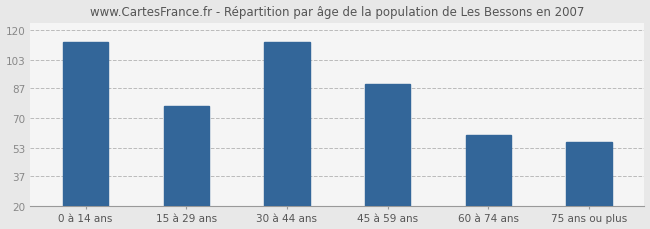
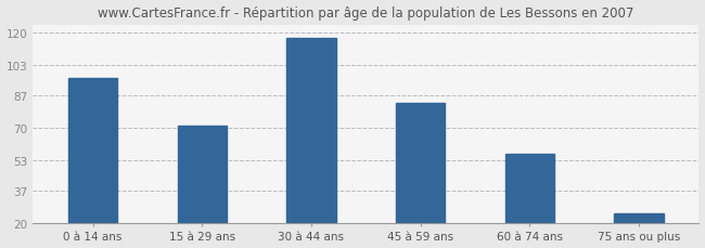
0 à 14 ans: 113 -> 96
15 à 29 ans: 77 -> 71
30 à 44 ans: 113 -> 117
45 à 59 ans: 89 -> 83
60 à 74 ans: 60 -> 56
75 ans ou plus: 56 -> 25
